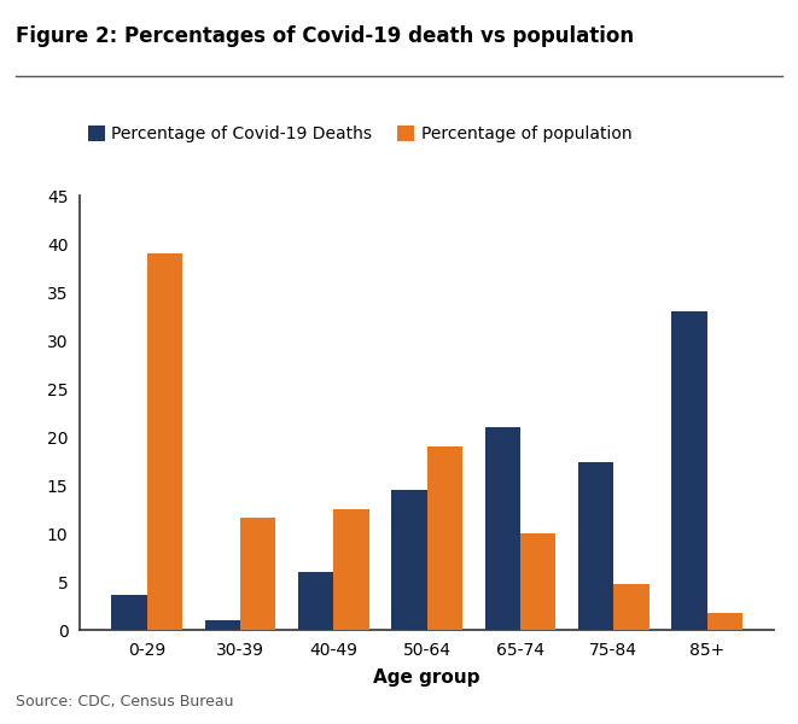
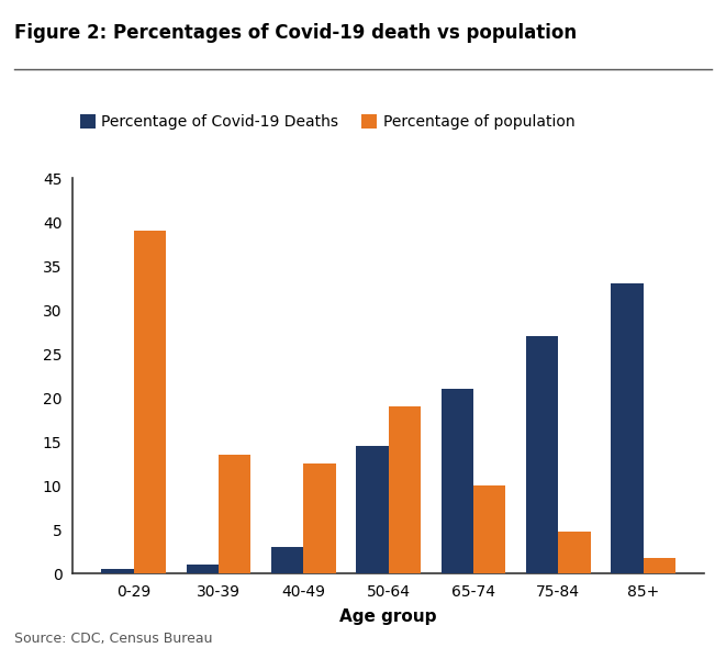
Percentage of Covid-19 Deaths/0-29: 3.6 -> 0.5
Percentage of population/30-39: 11.6 -> 13.5
Percentage of Covid-19 Deaths/40-49: 6.0 -> 3.0
Percentage of Covid-19 Deaths/75-84: 17.4 -> 27.0
